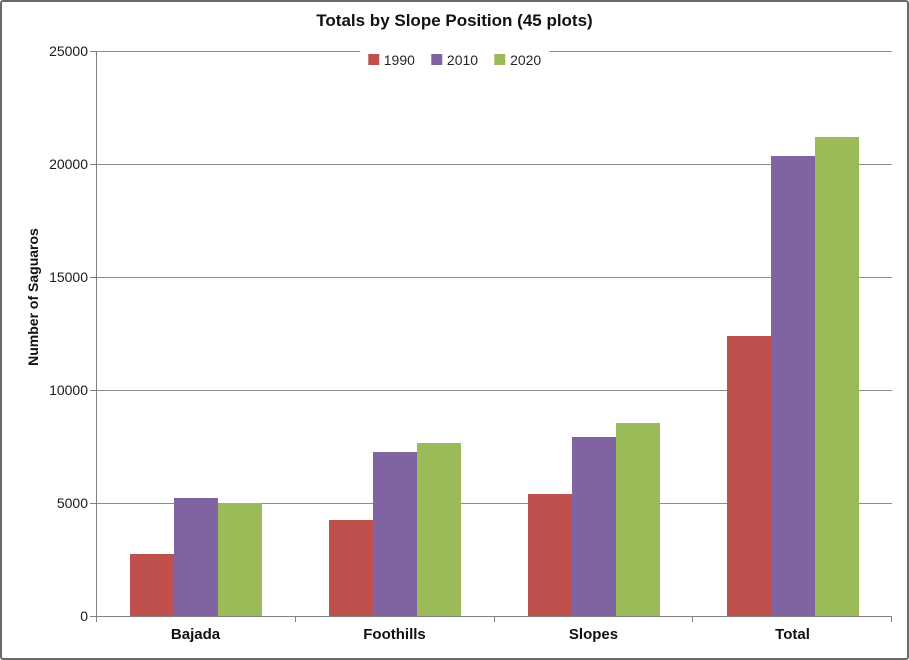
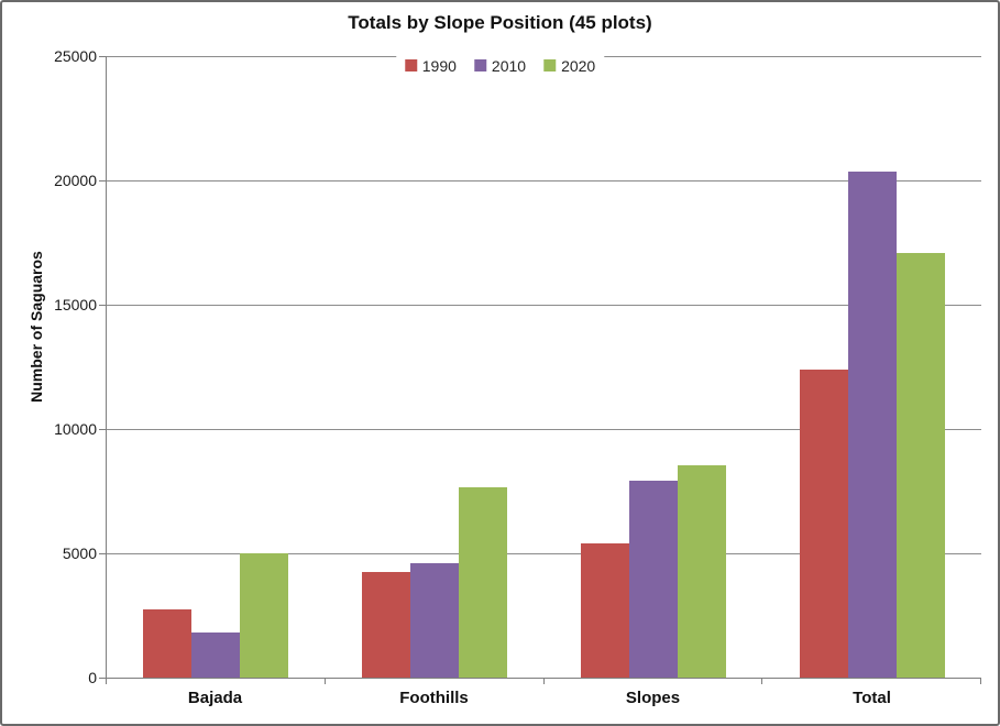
2010/Bajada: 5200 -> 1800
2010/Foothills: 7200 -> 4600
2020/Total: 21200 -> 17100
